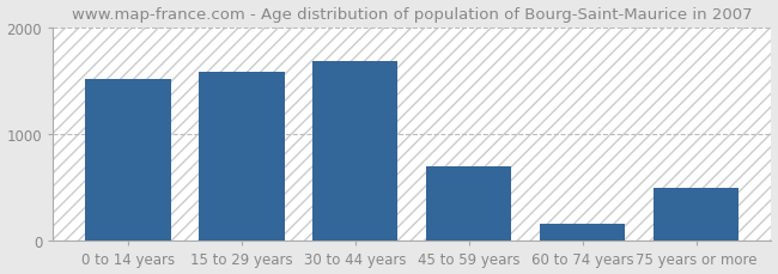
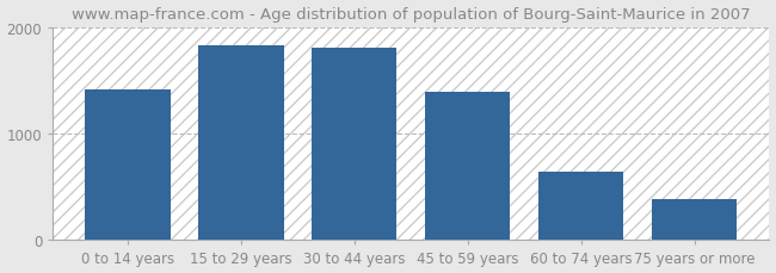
0 to 14 years: 1520 -> 1420
15 to 29 years: 1580 -> 1830
30 to 44 years: 1680 -> 1810
45 to 59 years: 700 -> 1390
60 to 74 years: 160 -> 640
75 years or more: 500 -> 390
